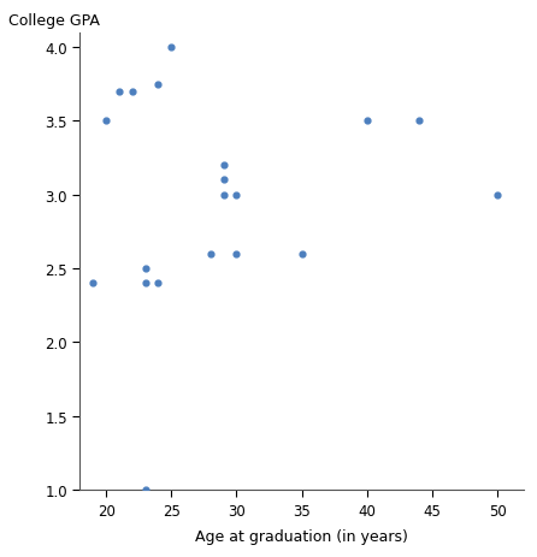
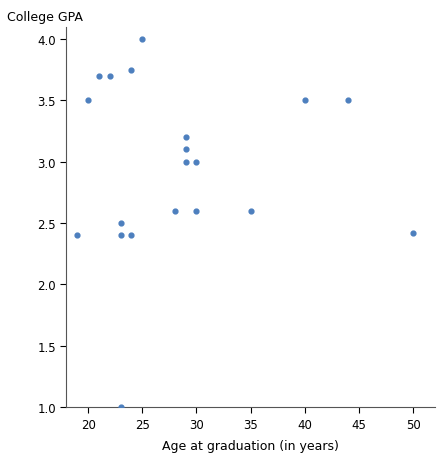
50: 3.00 -> 2.42
